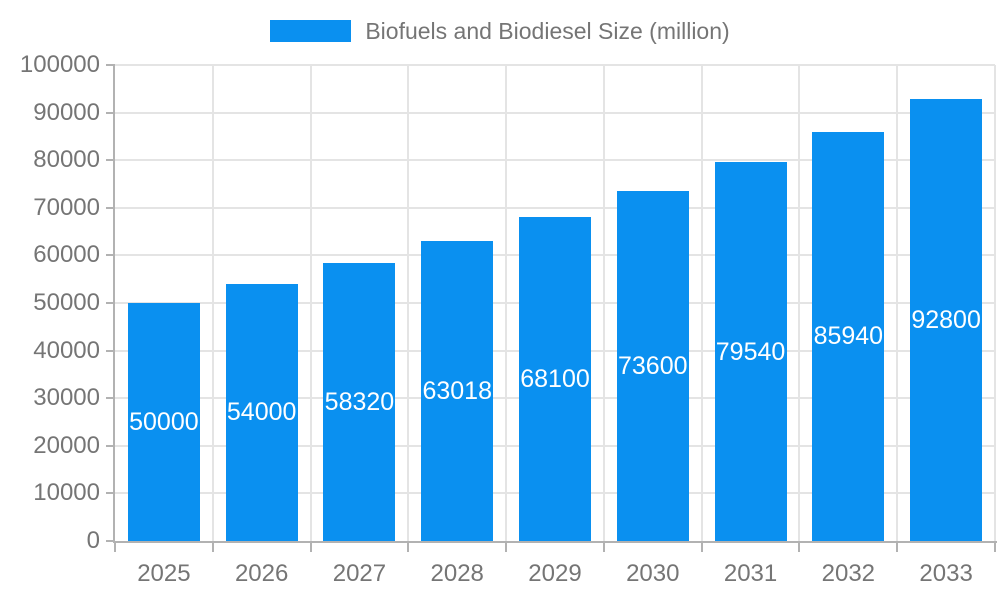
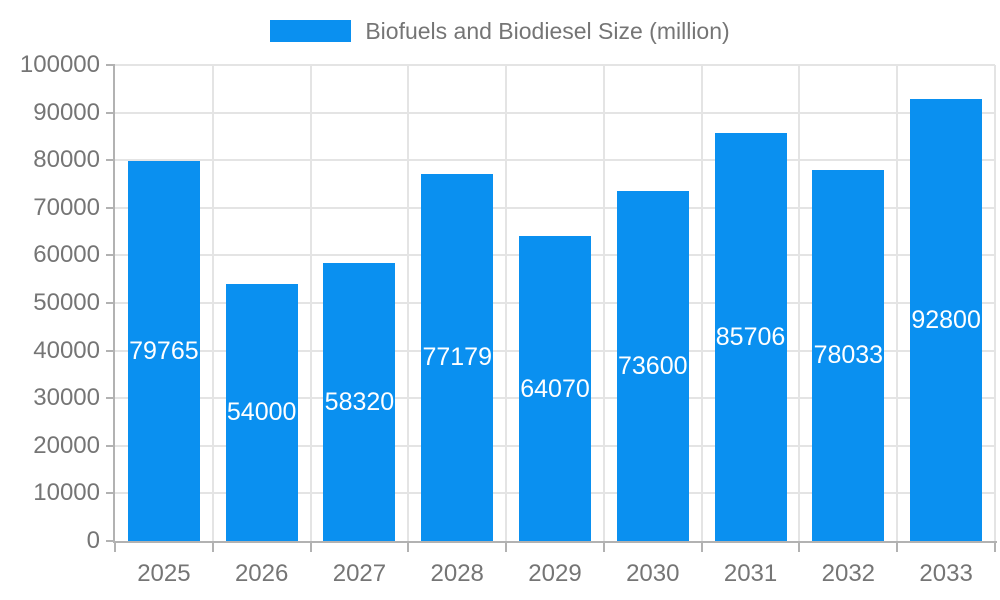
2025: 50000 -> 79765
2028: 63018 -> 77179
2029: 68100 -> 64070
2031: 79540 -> 85706
2032: 85940 -> 78033
